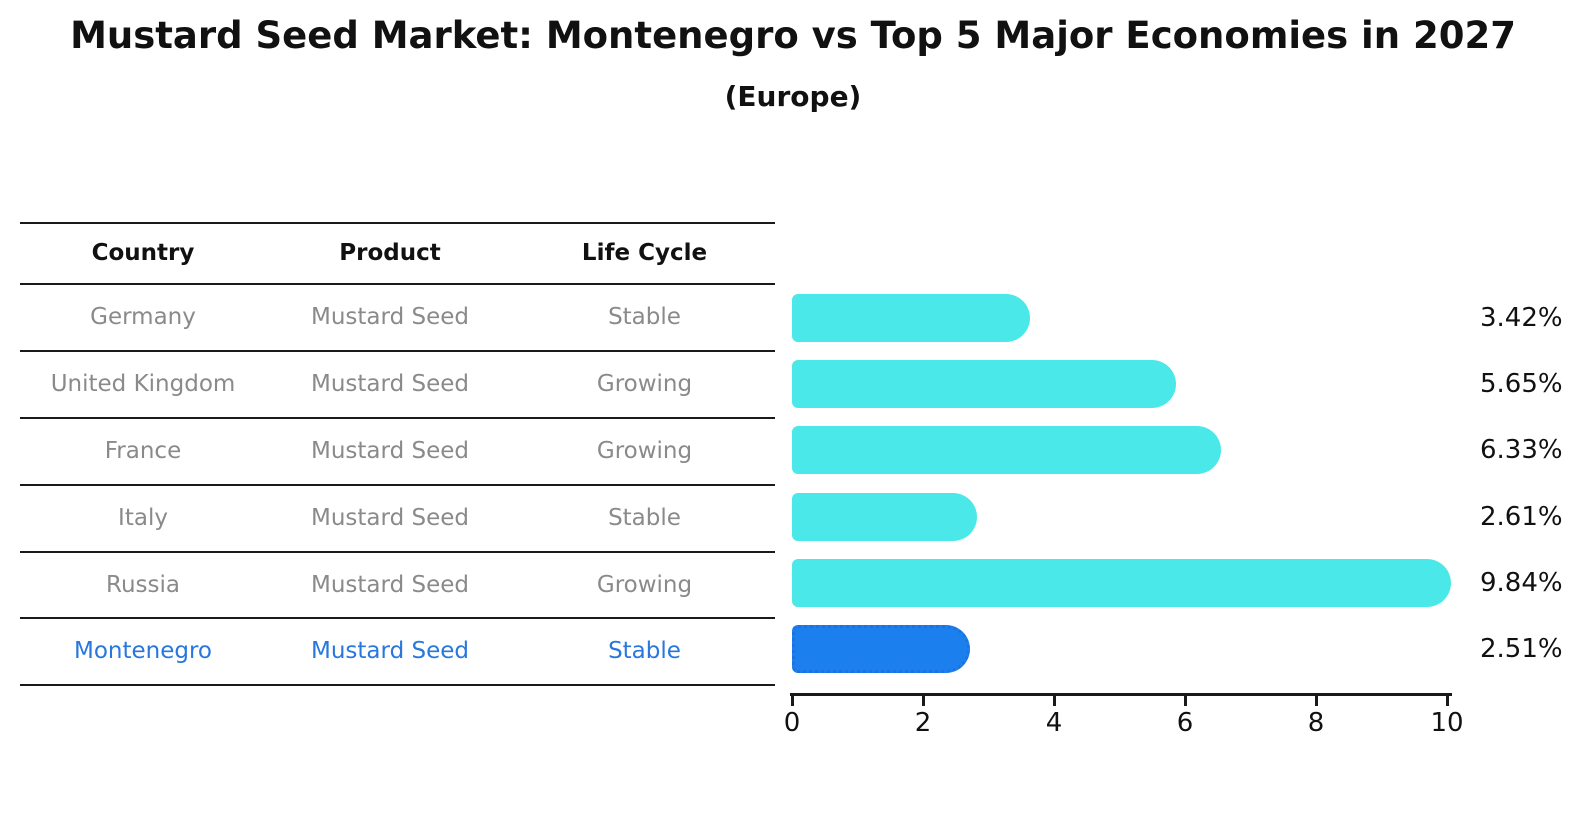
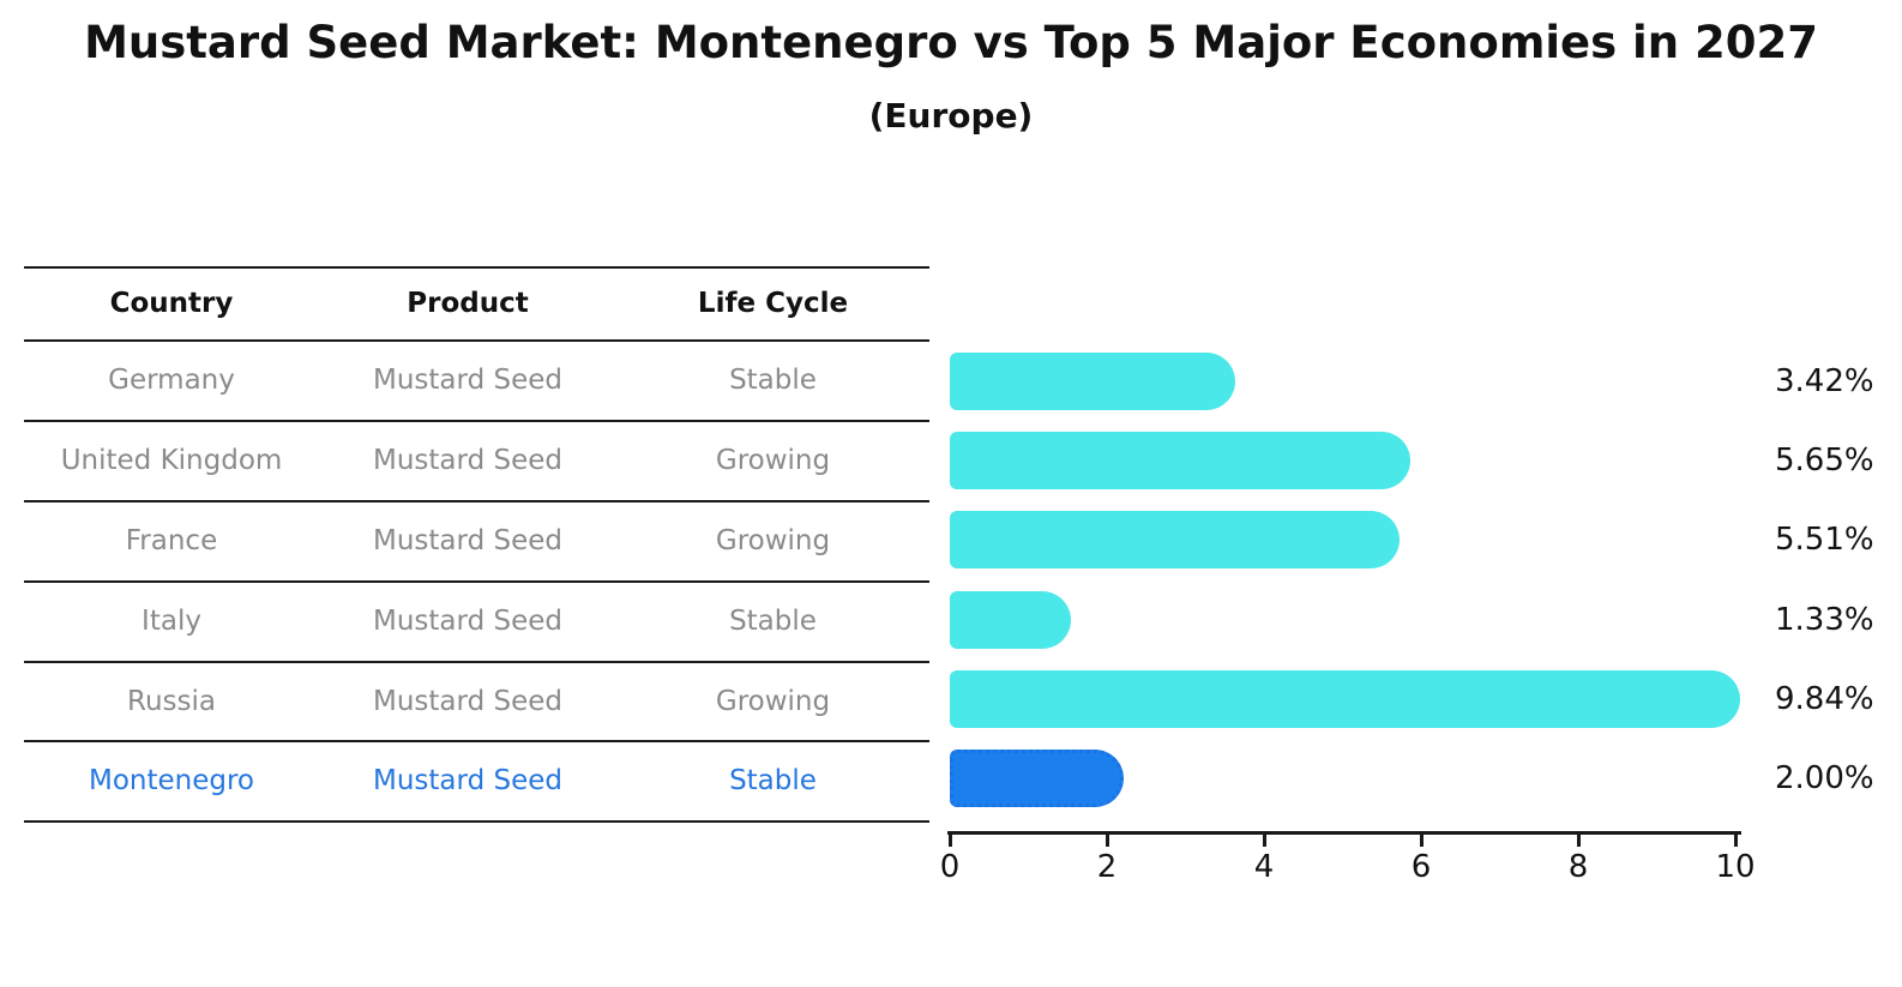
France: 6.33% -> 5.51%
Italy: 2.61% -> 1.33%
Montenegro: 2.51% -> 2.00%
